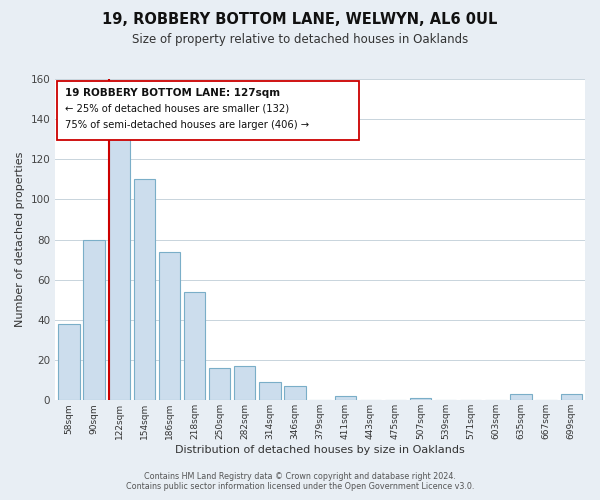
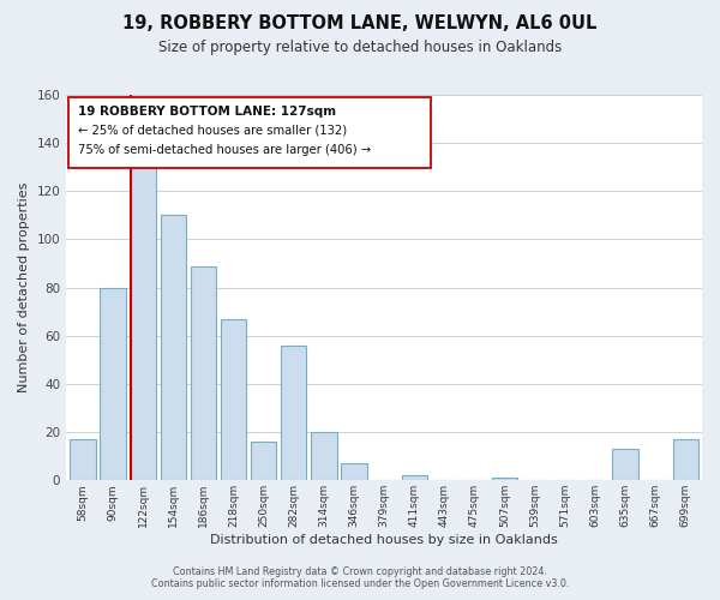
58sqm: 38 -> 17
186sqm: 74 -> 89
218sqm: 54 -> 67
282sqm: 17 -> 56
314sqm: 9 -> 20
635sqm: 3 -> 13
699sqm: 3 -> 17
